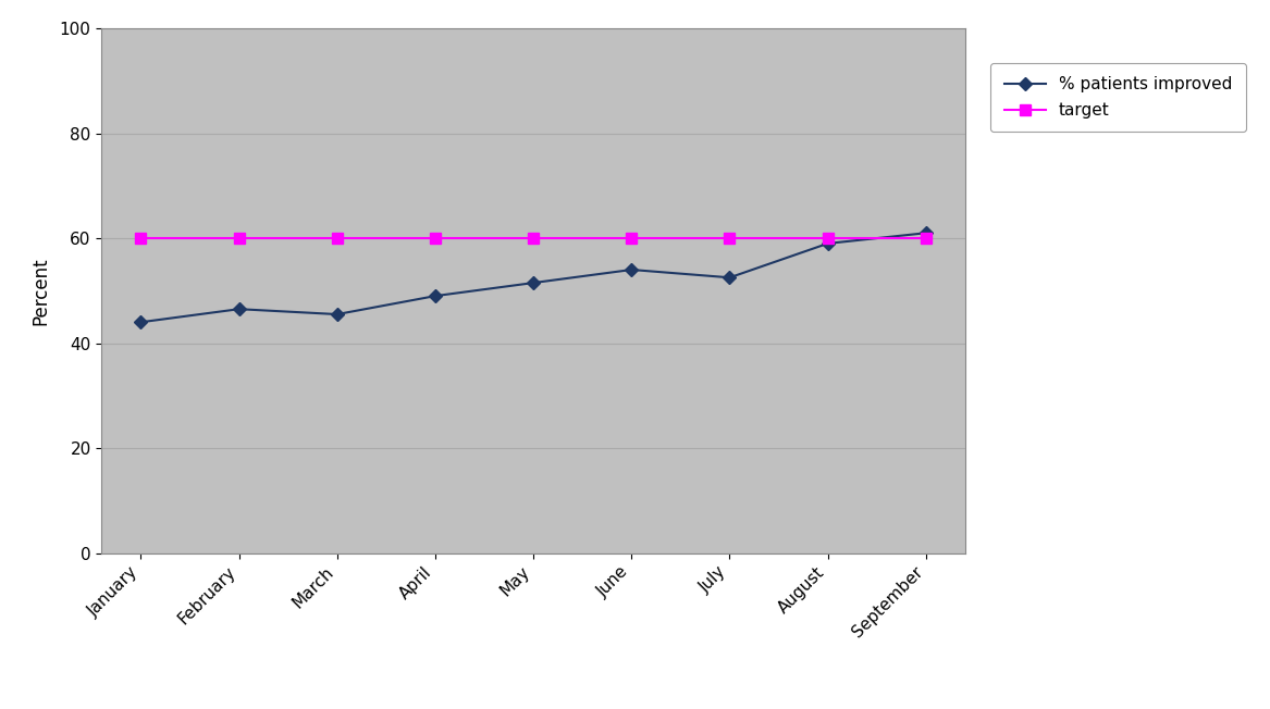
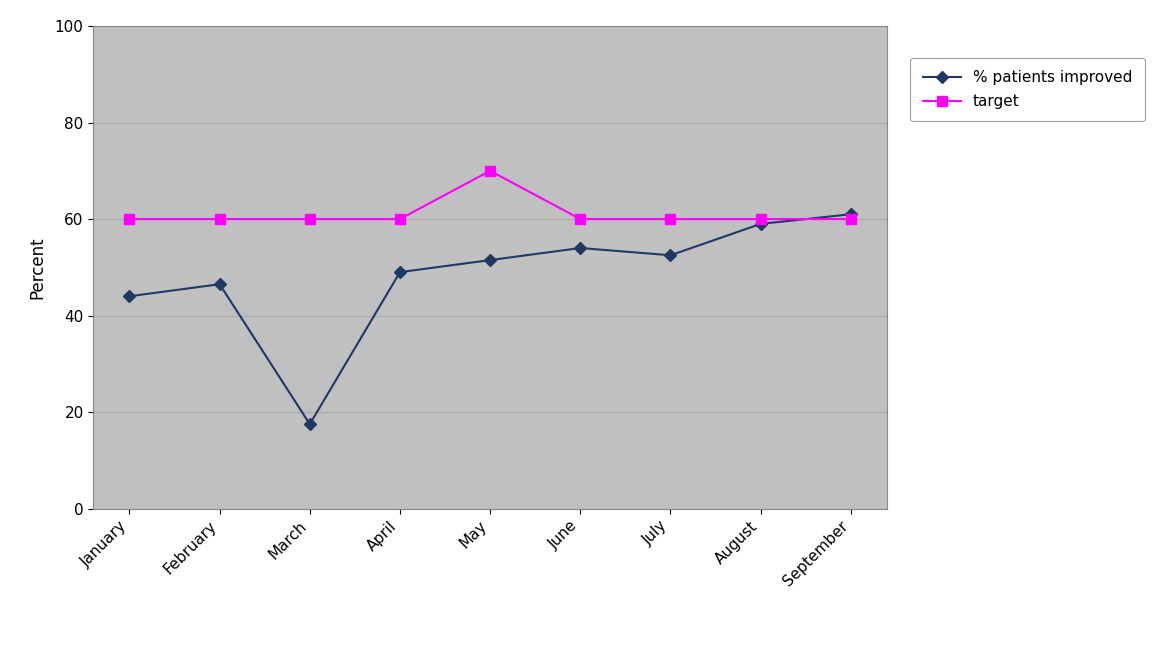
% patients improved/March: 45.5 -> 17.5
target/May: 60 -> 70
